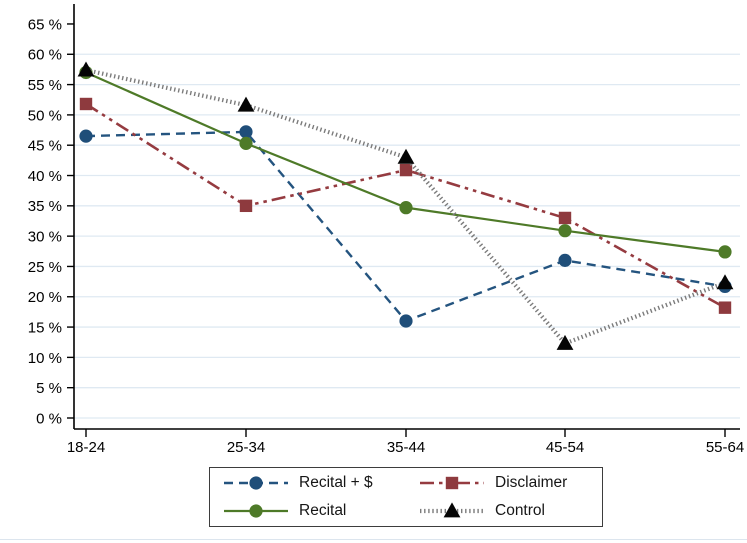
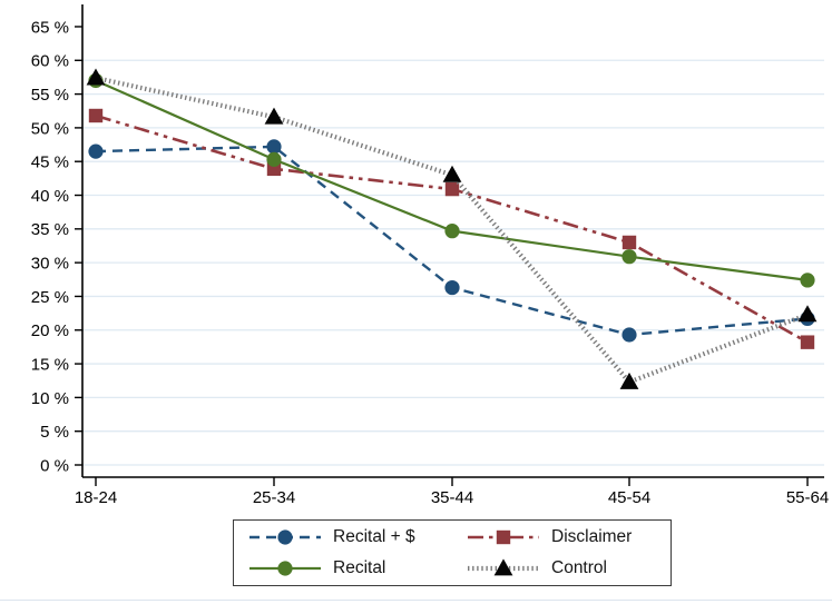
Disclaimer/25-34: 35% -> 44%
Recital + $/35-44: 16% -> 26%
Recital + $/45-54: 26% -> 19%
